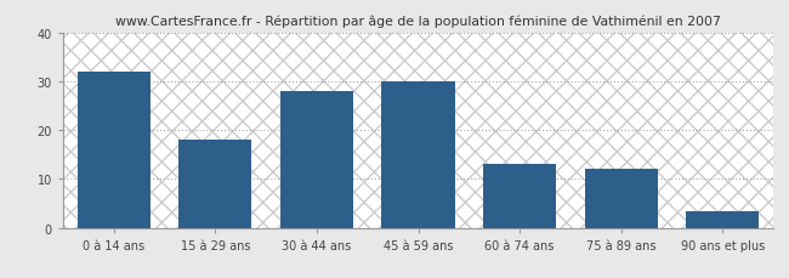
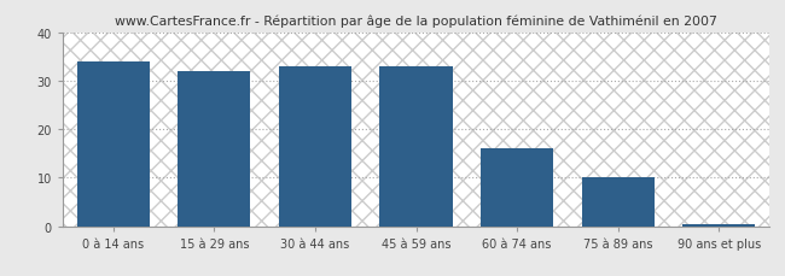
0 à 14 ans: 32.0 -> 34.0
15 à 29 ans: 18.0 -> 32.0
30 à 44 ans: 28.0 -> 33.0
45 à 59 ans: 30.0 -> 33.0
60 à 74 ans: 13.0 -> 16.0
75 à 89 ans: 12.0 -> 10.0
90 ans et plus: 3.5 -> 0.5
